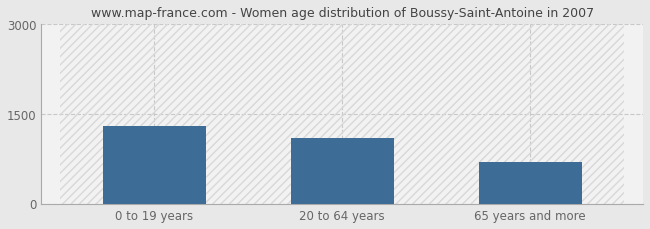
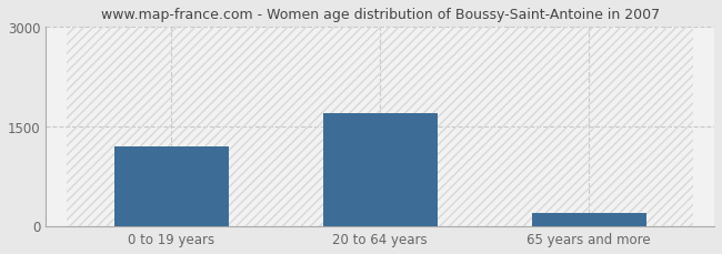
0 to 19 years: 1300 -> 1200
20 to 64 years: 1100 -> 1700
65 years and more: 700 -> 200
